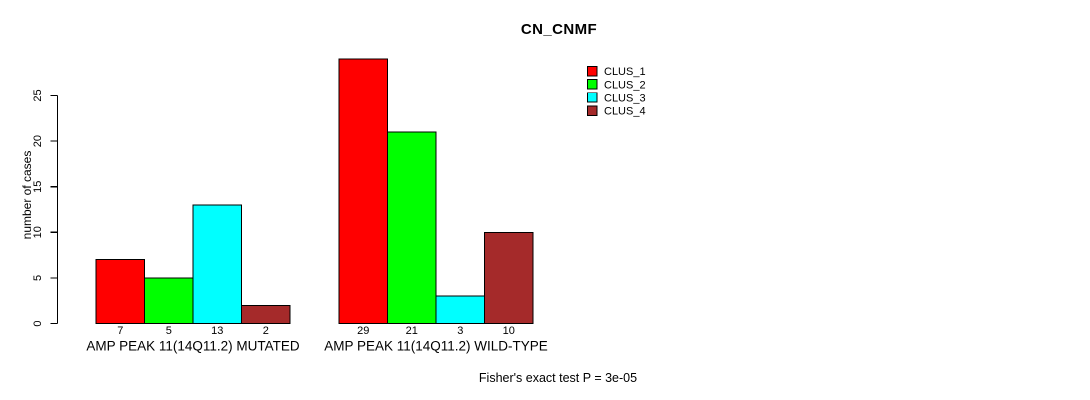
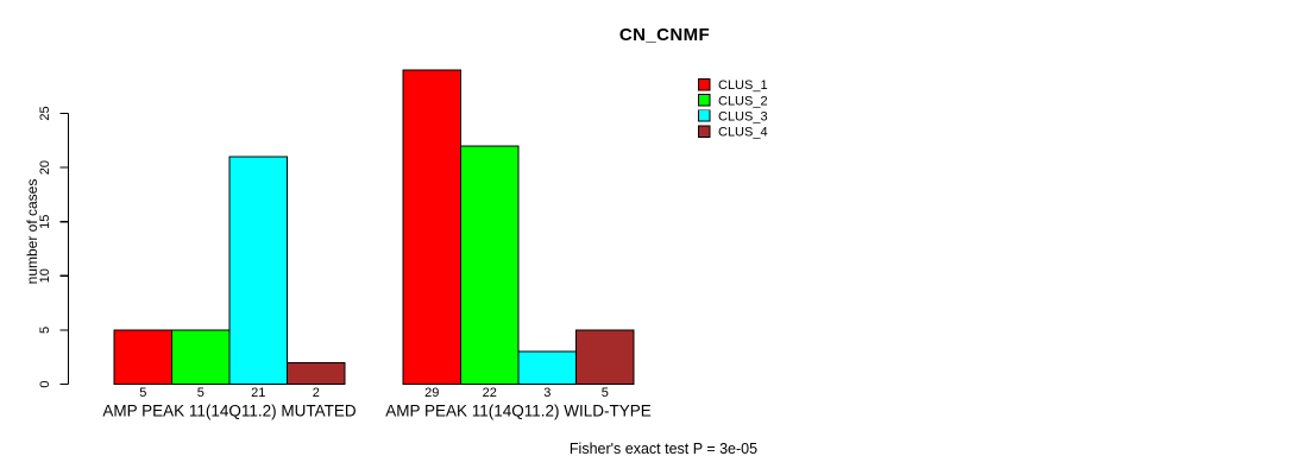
CLUS_1/AMP PEAK 11(14Q11.2) MUTATED: 7 -> 5
CLUS_3/AMP PEAK 11(14Q11.2) MUTATED: 13 -> 21
CLUS_2/AMP PEAK 11(14Q11.2) WILD-TYPE: 21 -> 22
CLUS_4/AMP PEAK 11(14Q11.2) WILD-TYPE: 10 -> 5
